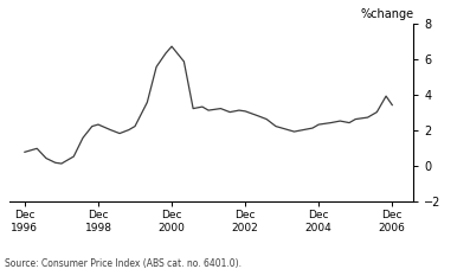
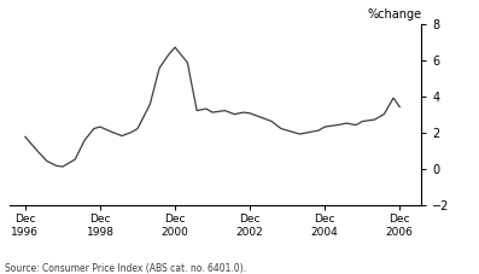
Dec 1996: 0.8 -> 1.8
